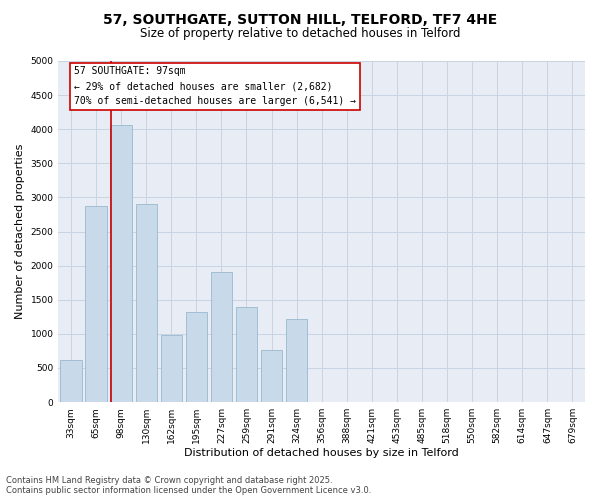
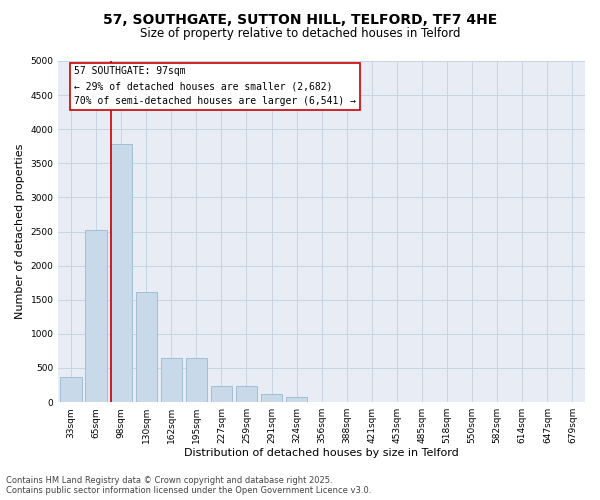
33sqm: 620 -> 370
65sqm: 2880 -> 2520
98sqm: 4060 -> 3780
130sqm: 2900 -> 1620
162sqm: 980 -> 640
195sqm: 1320 -> 640
227sqm: 1900 -> 230
259sqm: 1400 -> 230
291sqm: 760 -> 120
324sqm: 1220 -> 80
